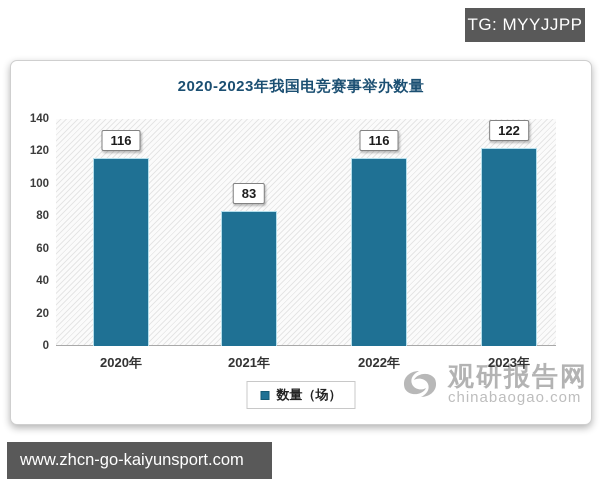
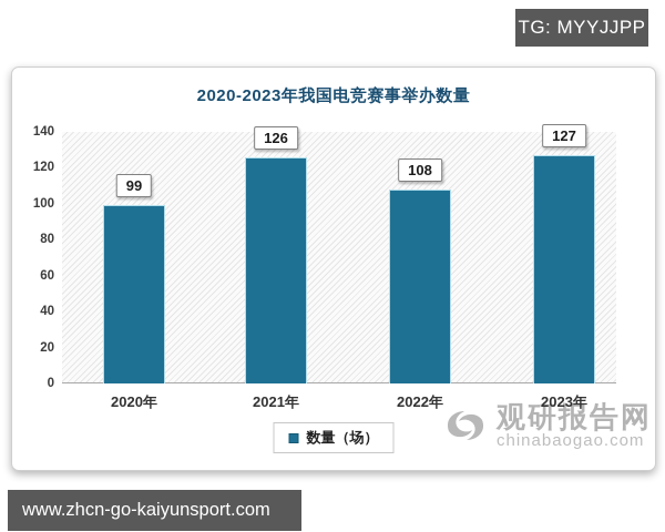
2020年: 116 -> 99
2021年: 83 -> 126
2022年: 116 -> 108
2023年: 122 -> 127
